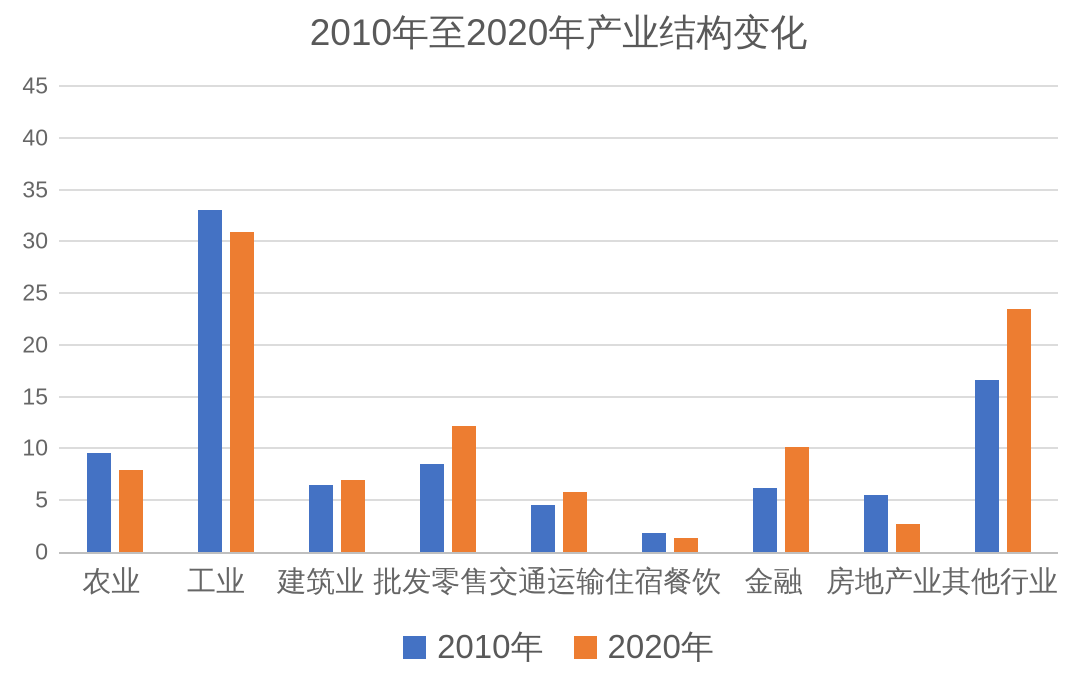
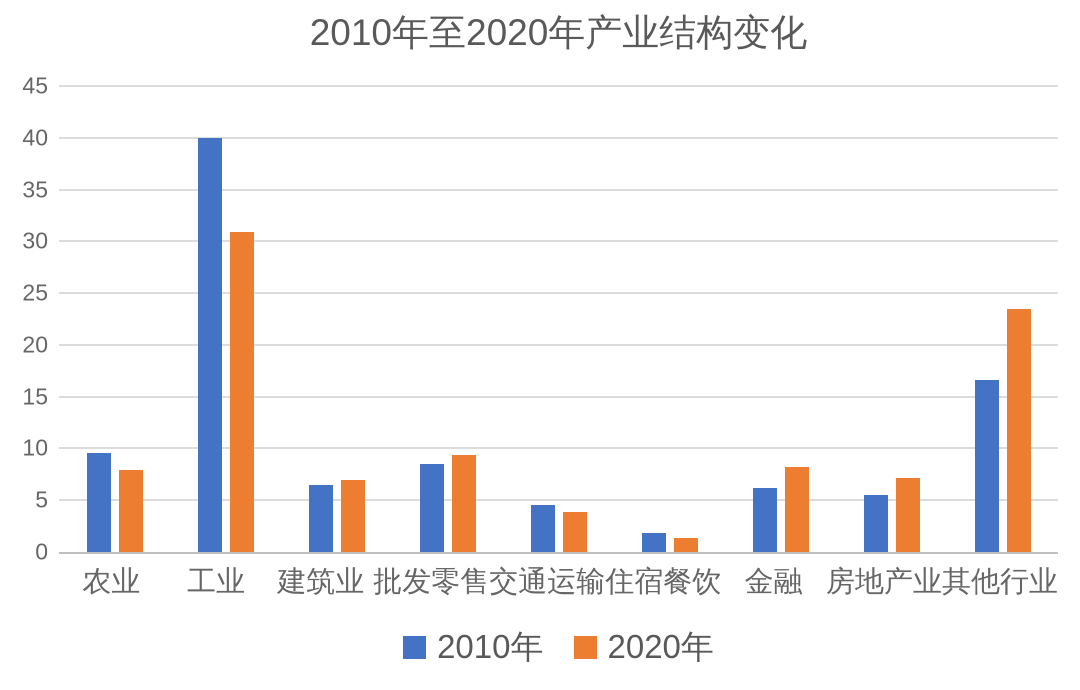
2010年/工业: 33.0 -> 40.0
2020年/批发零售: 12.2 -> 9.4
2020年/交通运输: 5.8 -> 3.9
2020年/金融: 10.1 -> 8.2
2020年/房地产业: 2.7 -> 7.1
